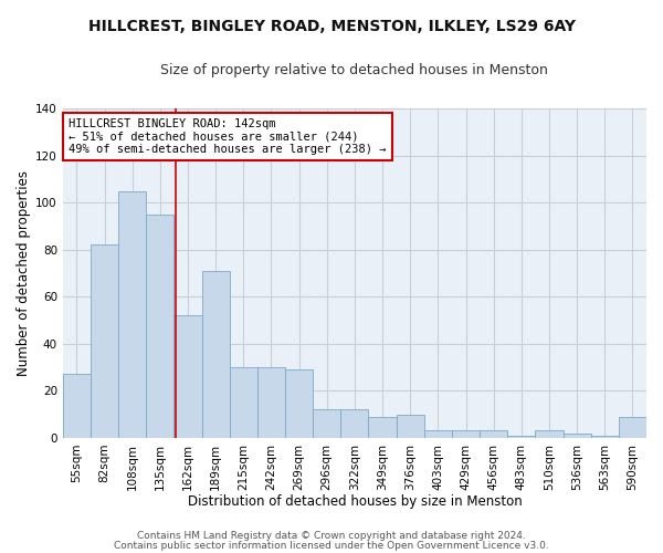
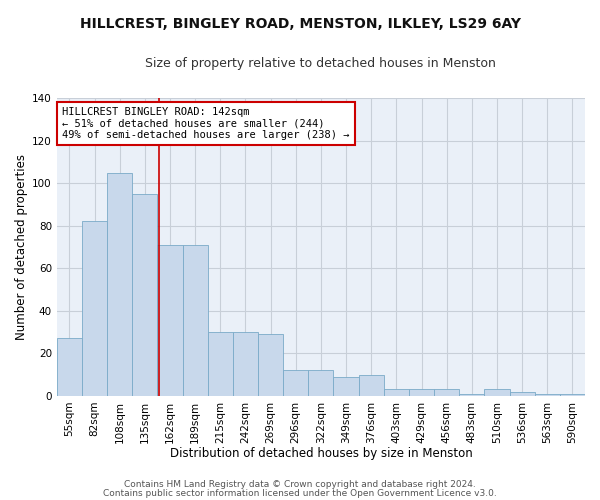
162sqm: 52 -> 71
590sqm: 9 -> 1
